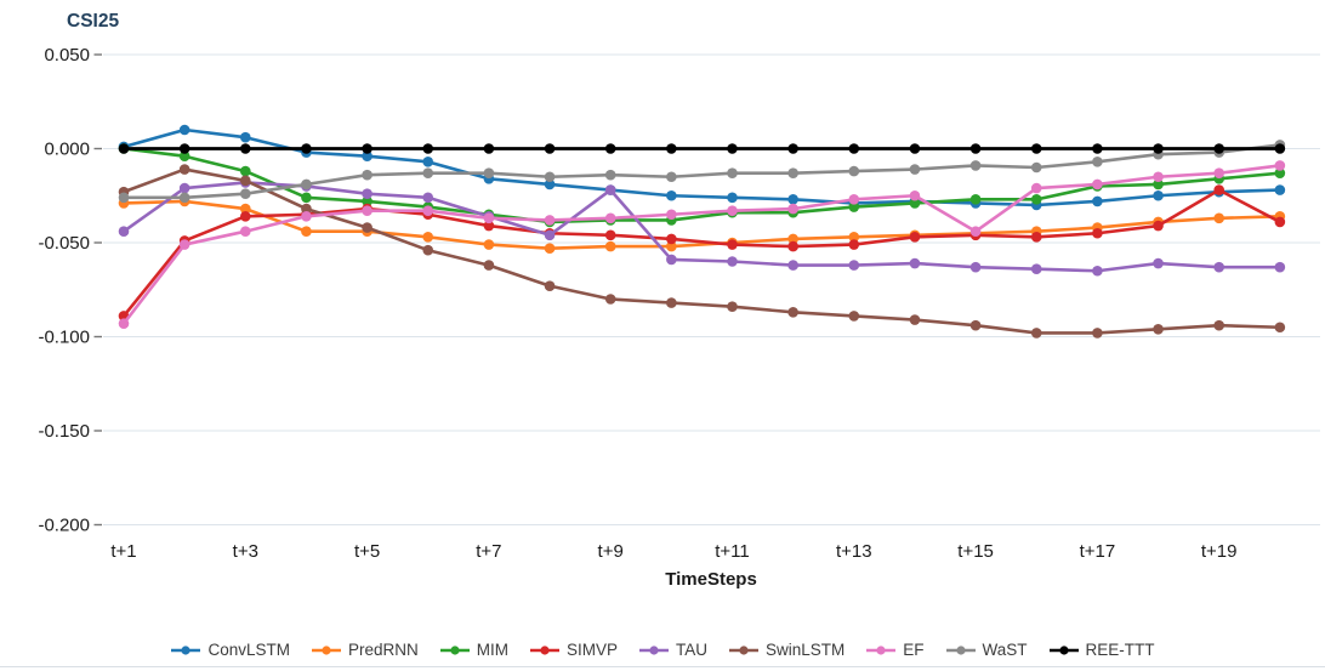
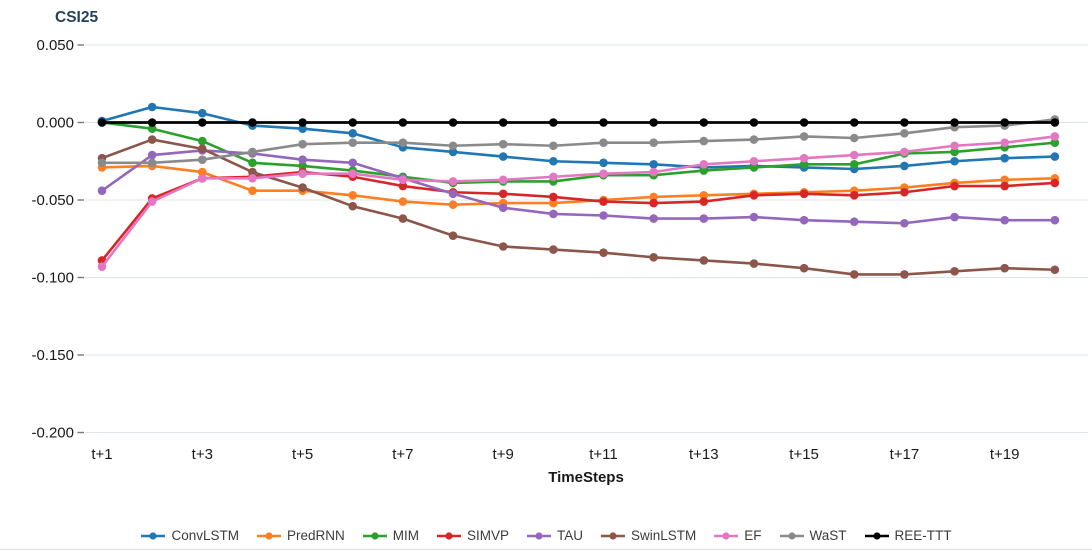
EF/t+3: -0.044 -> -0.036
TAU/t+9: -0.022 -> -0.055
EF/t+15: -0.044 -> -0.023
SIMVP/t+19: -0.022 -> -0.041
